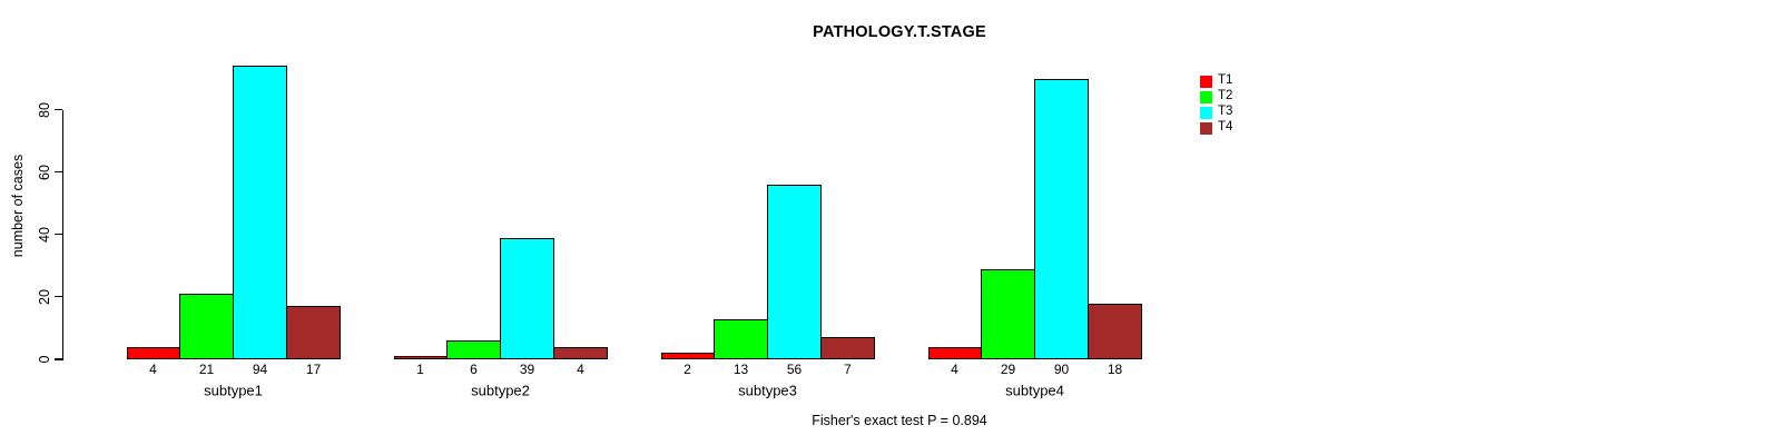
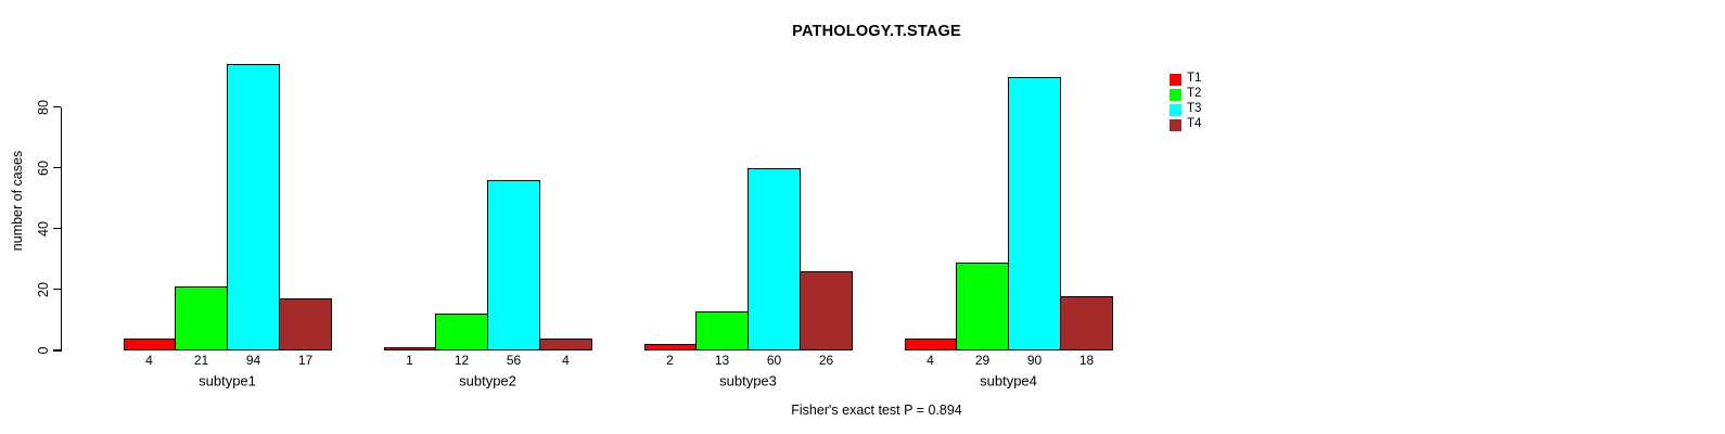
T2/subtype2: 6 -> 12
T3/subtype2: 39 -> 56
T3/subtype3: 56 -> 60
T4/subtype3: 7 -> 26
